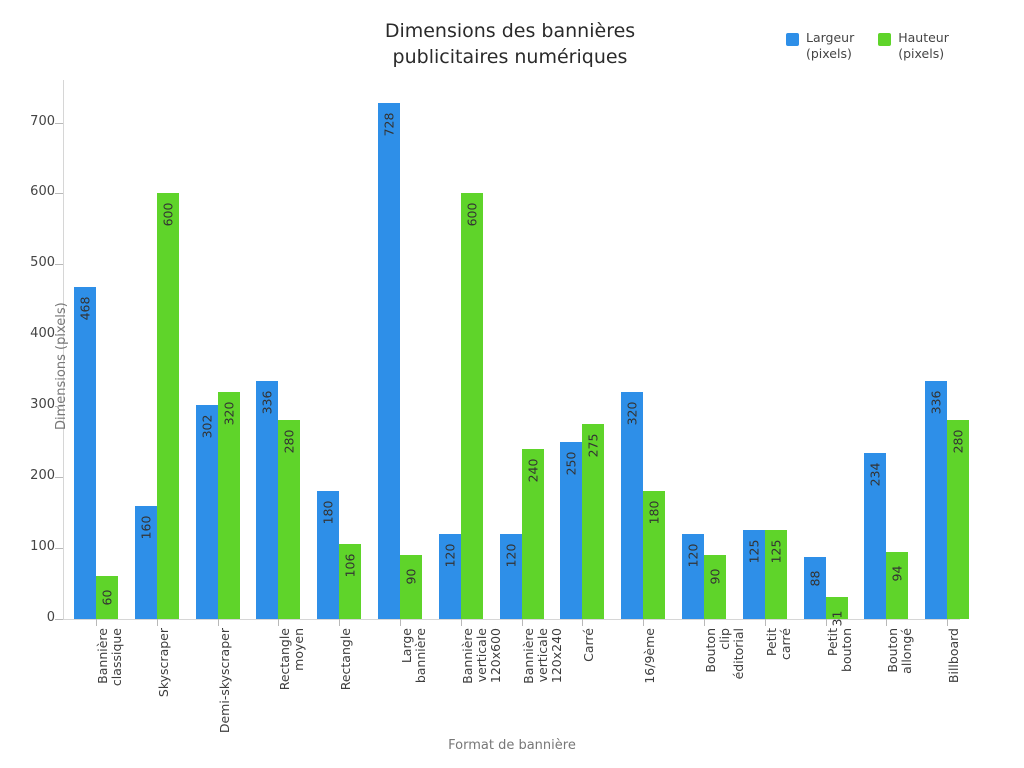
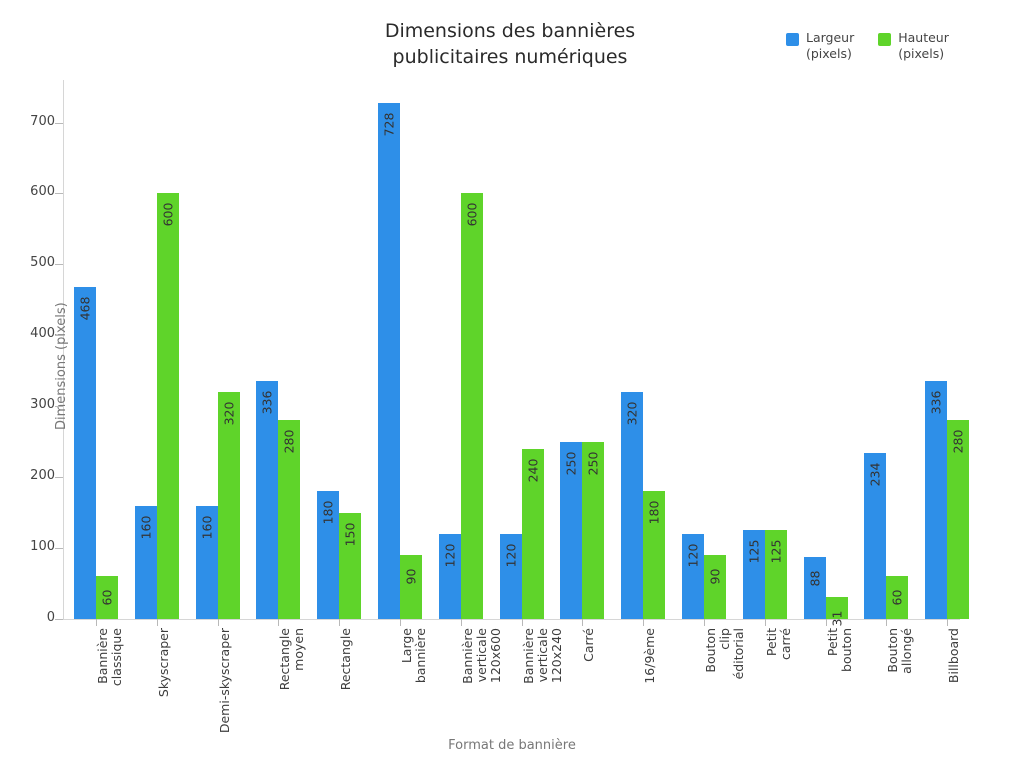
Largeur (pixels)/Demi-skyscraper: 302 -> 160
Hauteur (pixels)/Rectangle: 106 -> 150
Hauteur (pixels)/Carré: 275 -> 250
Hauteur (pixels)/Bouton allongé: 94 -> 60
